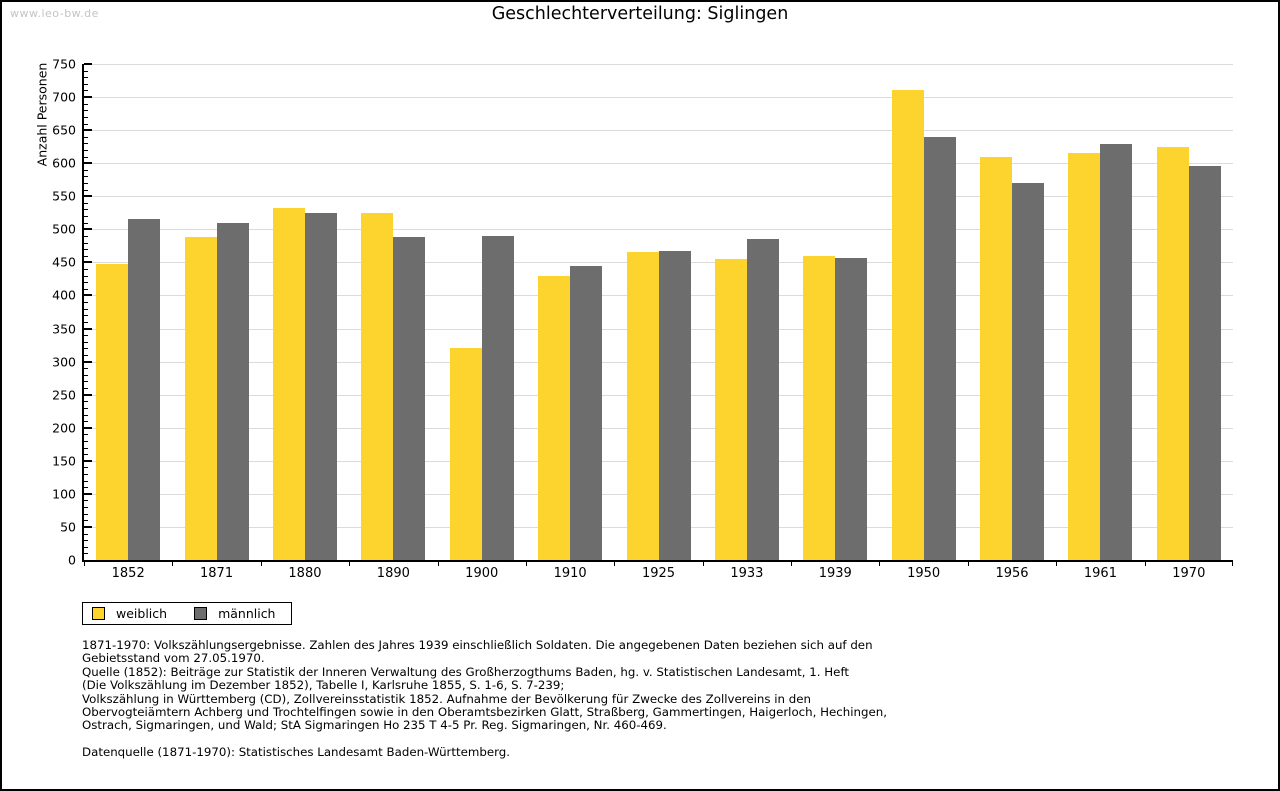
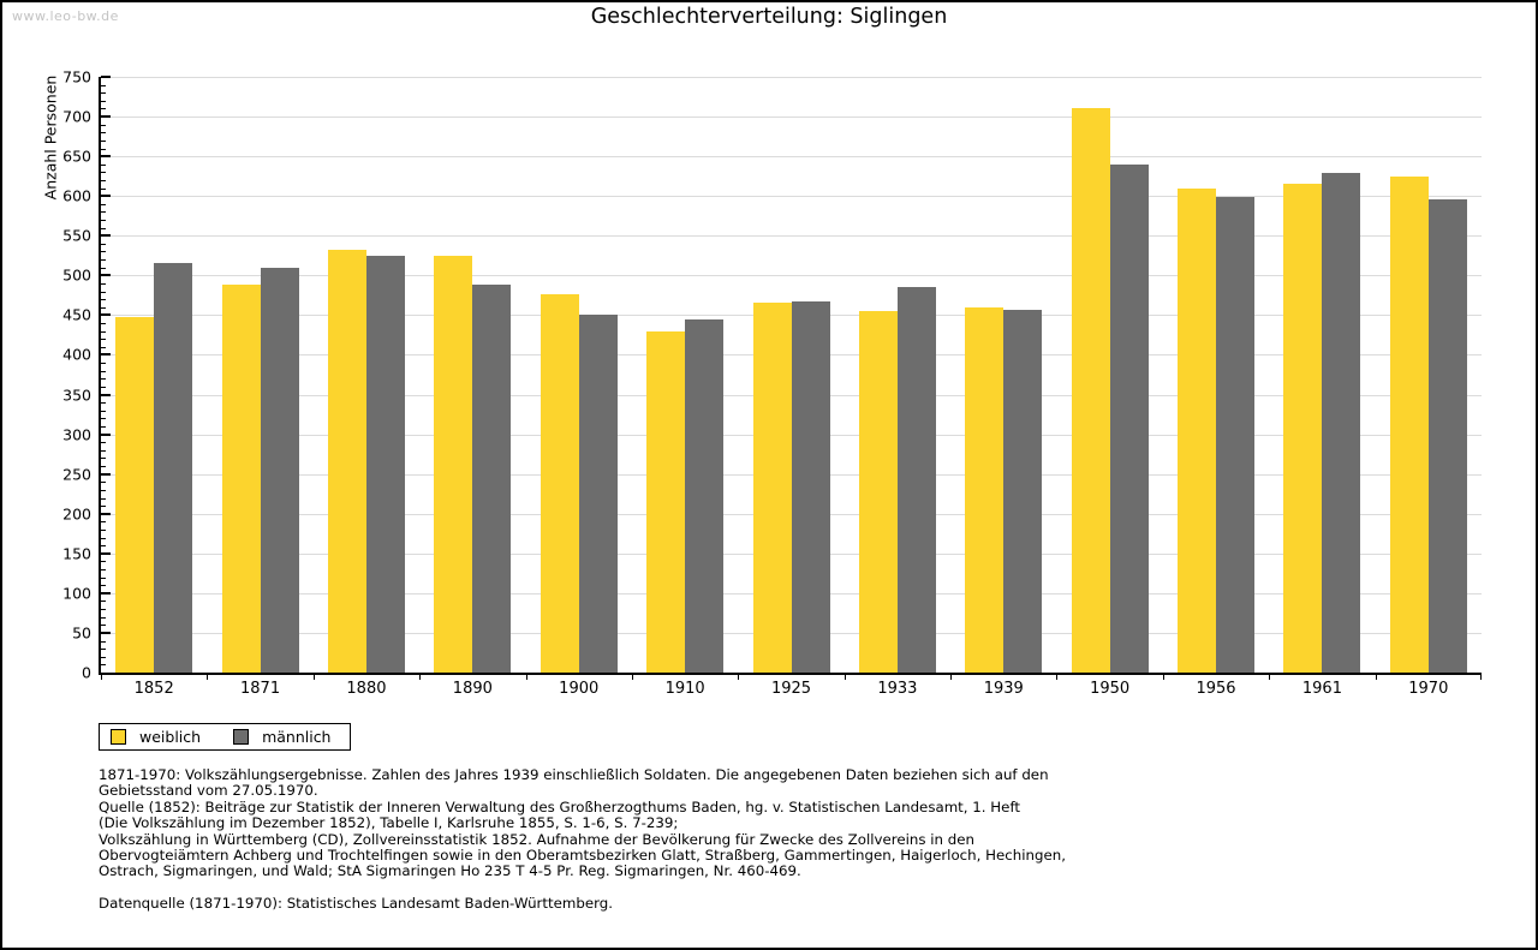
weiblich/1900: 320 -> 480
männlich/1900: 490 -> 450
männlich/1956: 570 -> 600
